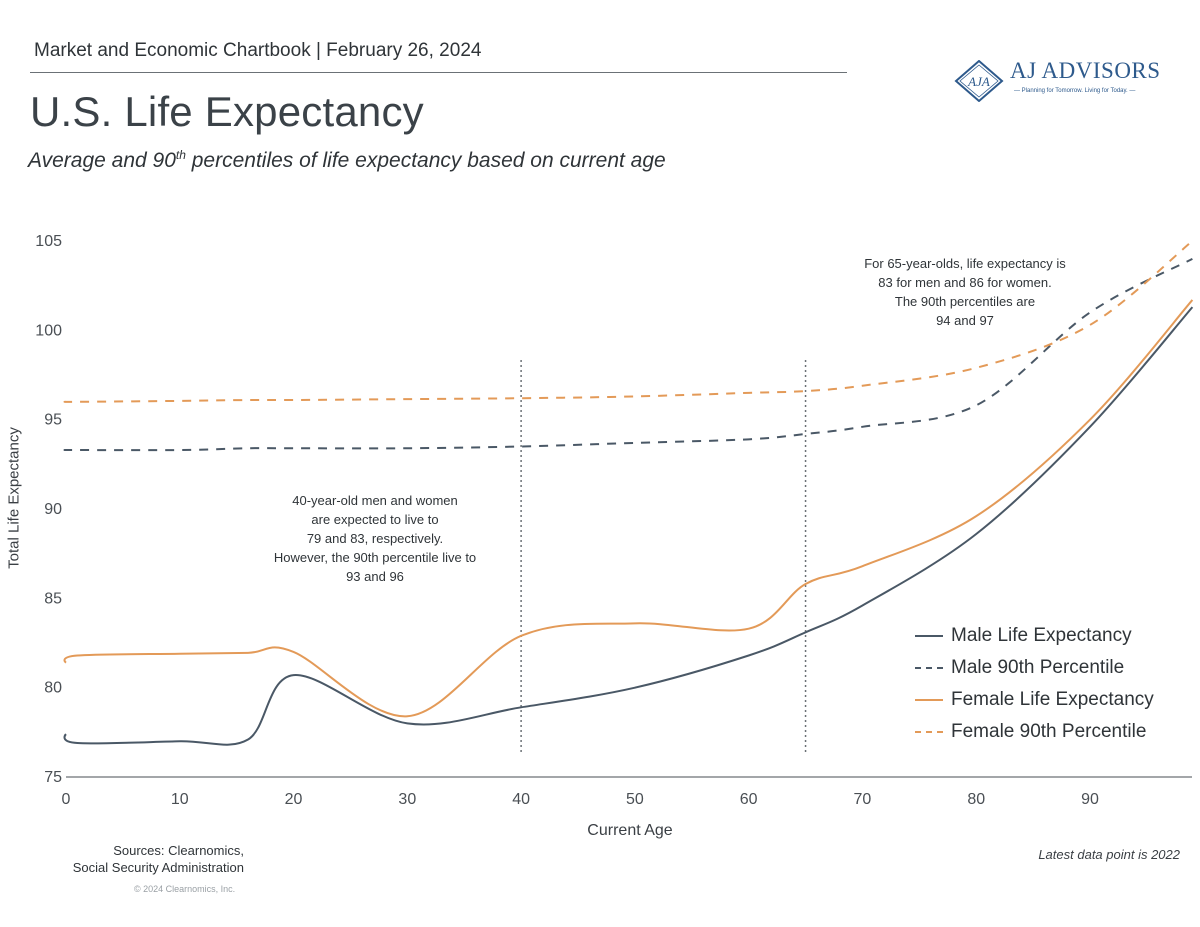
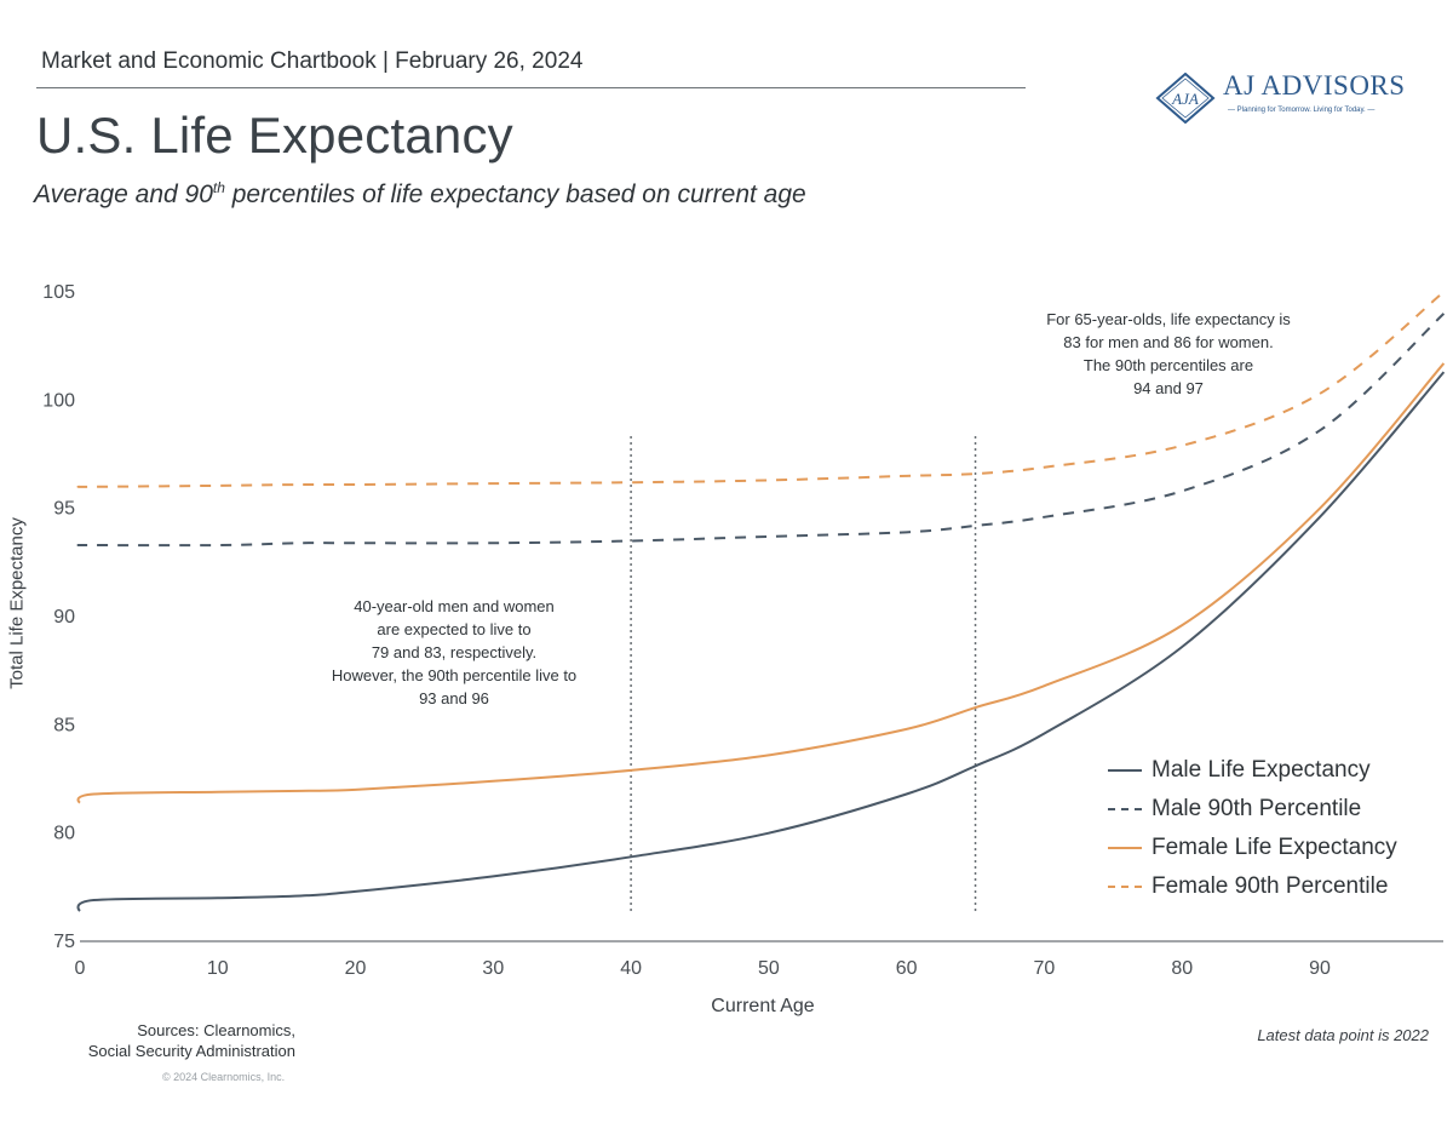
Male Life Expectancy/0: 77.4 -> 76.4
Male Life Expectancy/20: 80.7 -> 77.3
Female Life Expectancy/30: 78.4 -> 82.4
Female Life Expectancy/60: 83.3 -> 84.8
Male 90th Percentile/90: 101.0 -> 98.6
